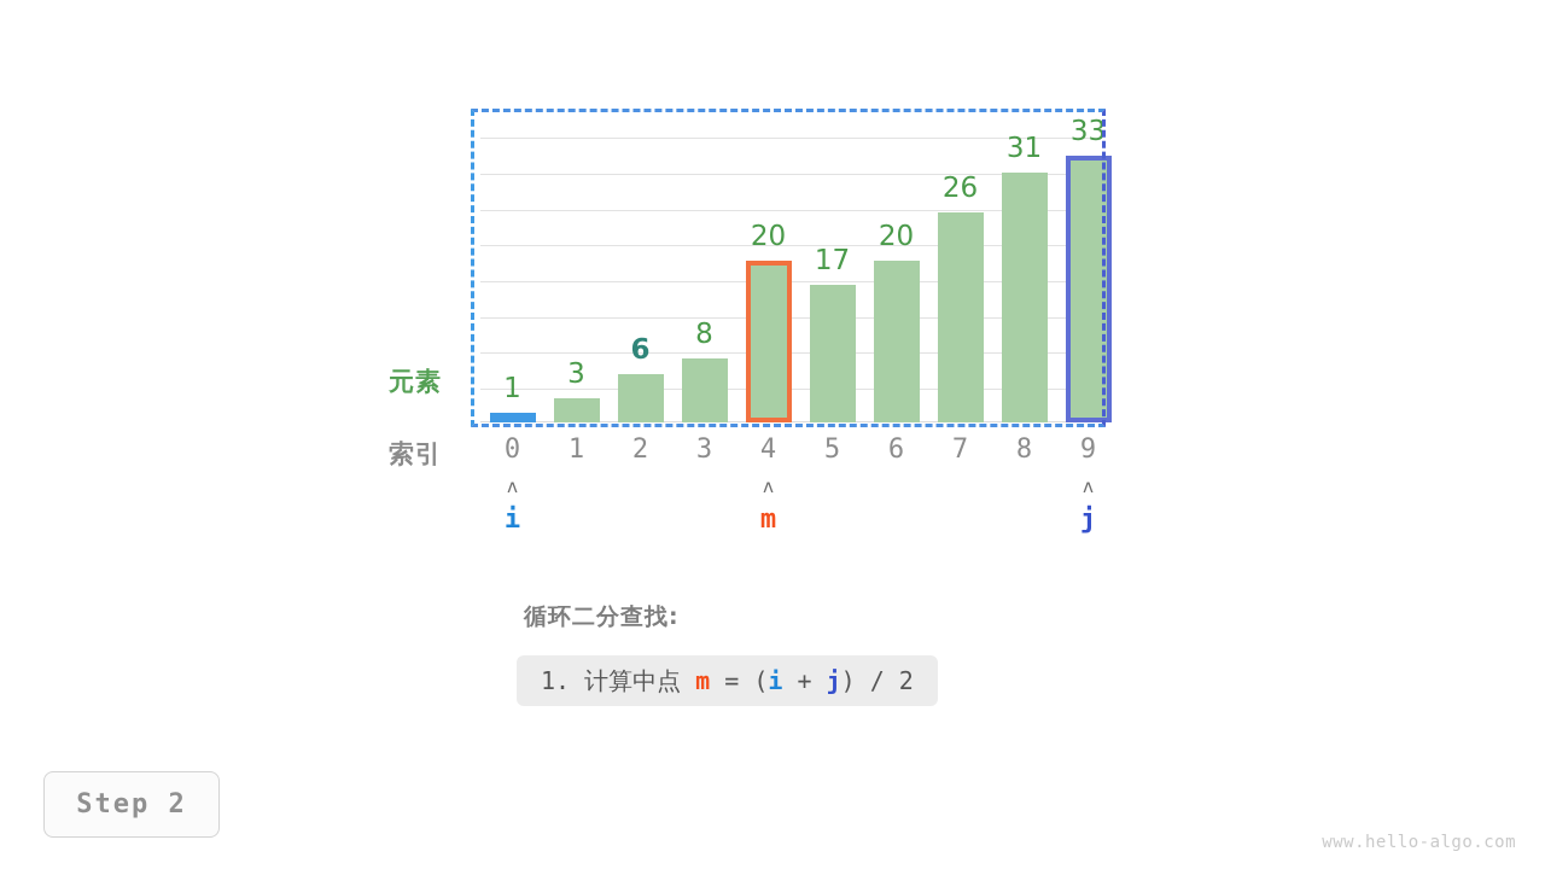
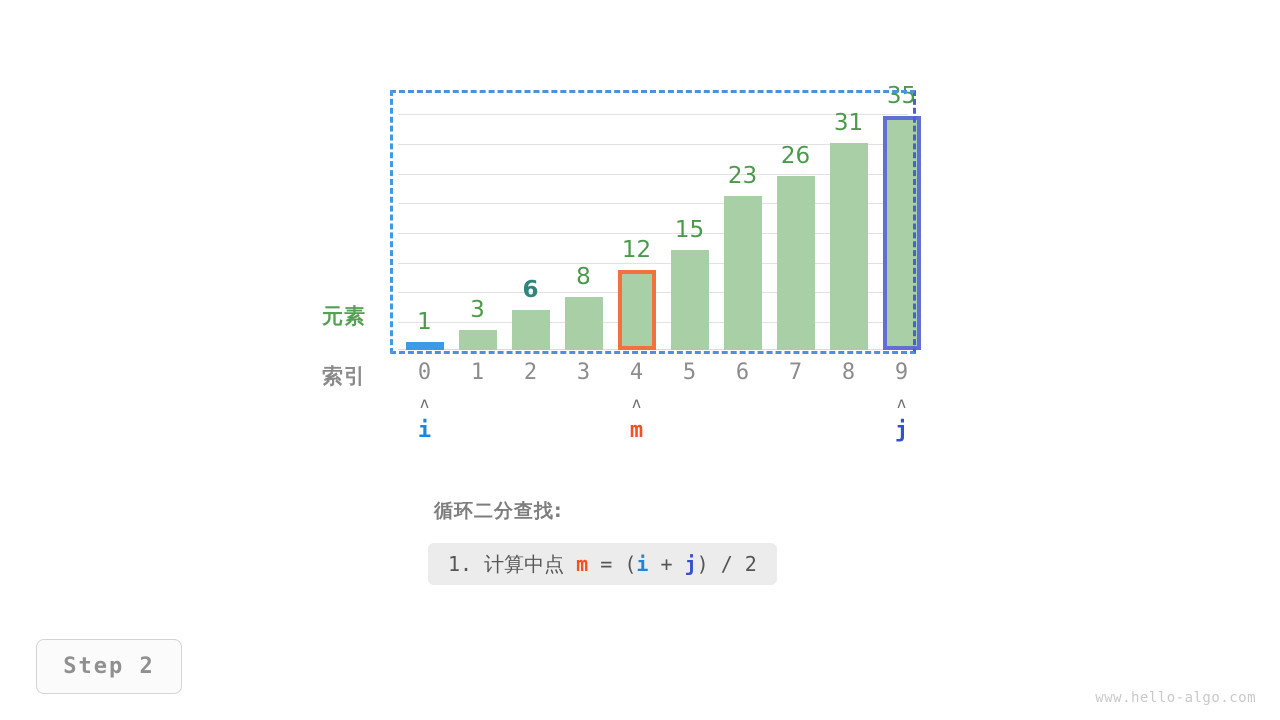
4: 20 -> 12
5: 17 -> 15
6: 20 -> 23
9: 33 -> 35
